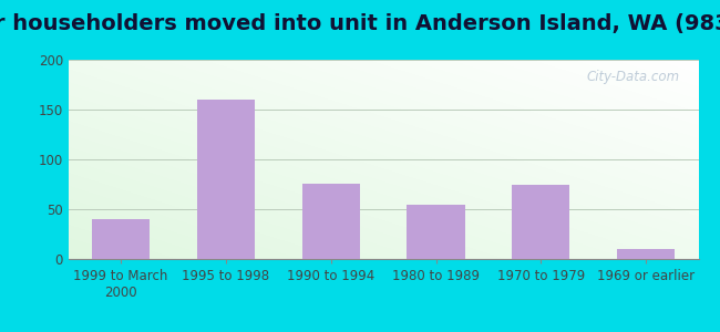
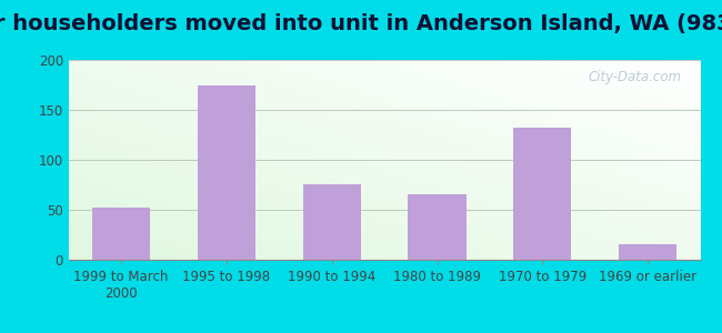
1999 to March 2000: 40 -> 52
1995 to 1998: 160 -> 174
1980 to 1989: 55 -> 66
1970 to 1979: 74 -> 132
1969 or earlier: 10 -> 16
